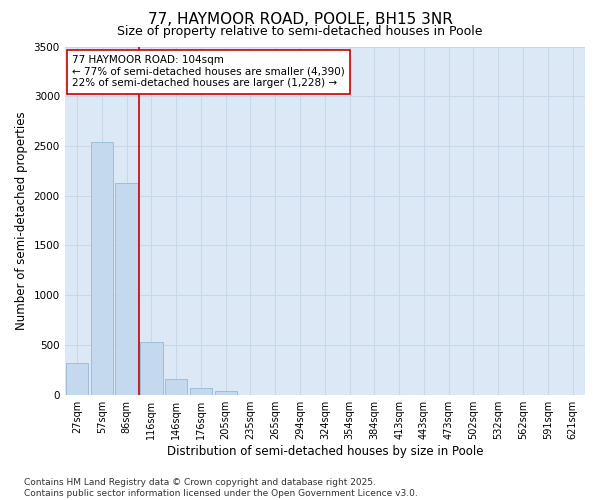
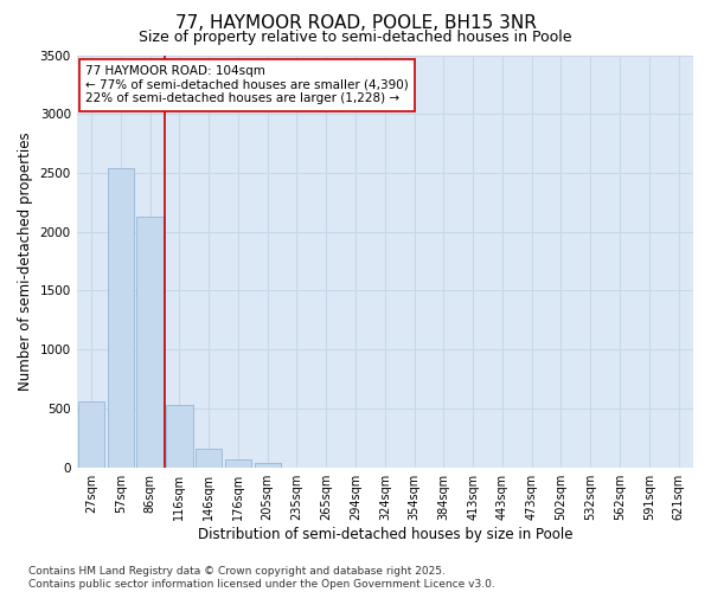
27sqm: 320 -> 560
